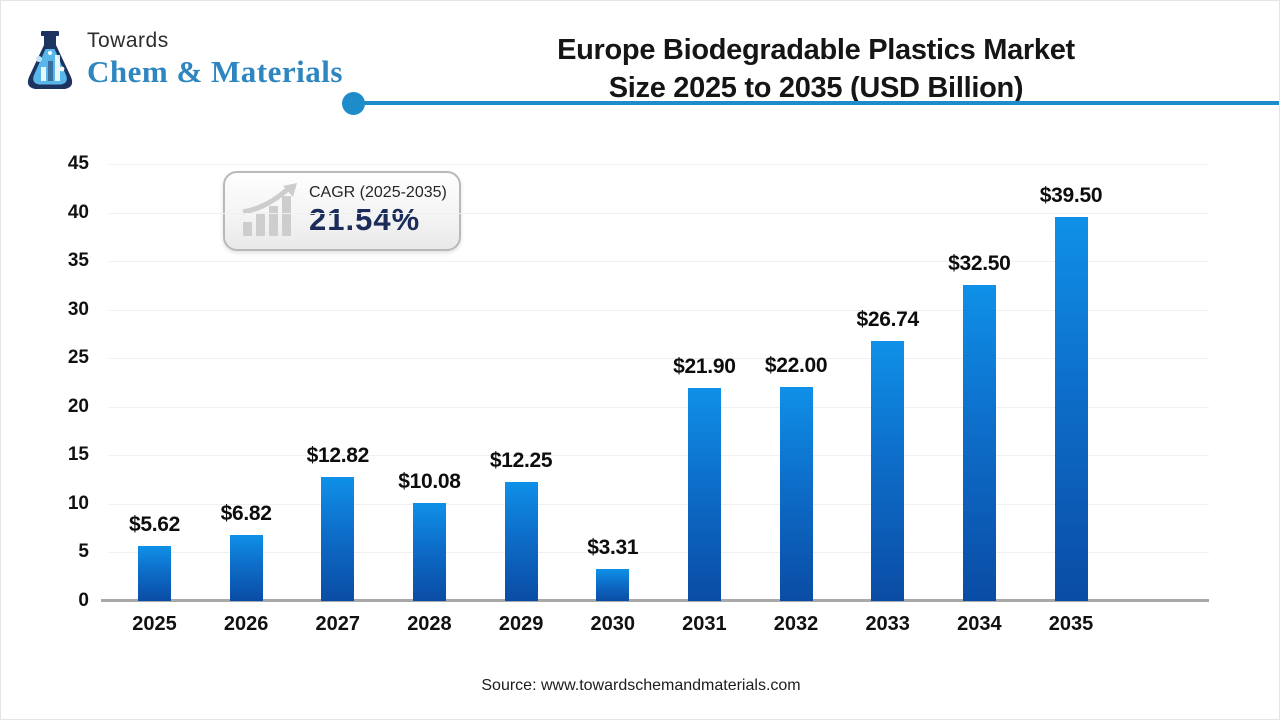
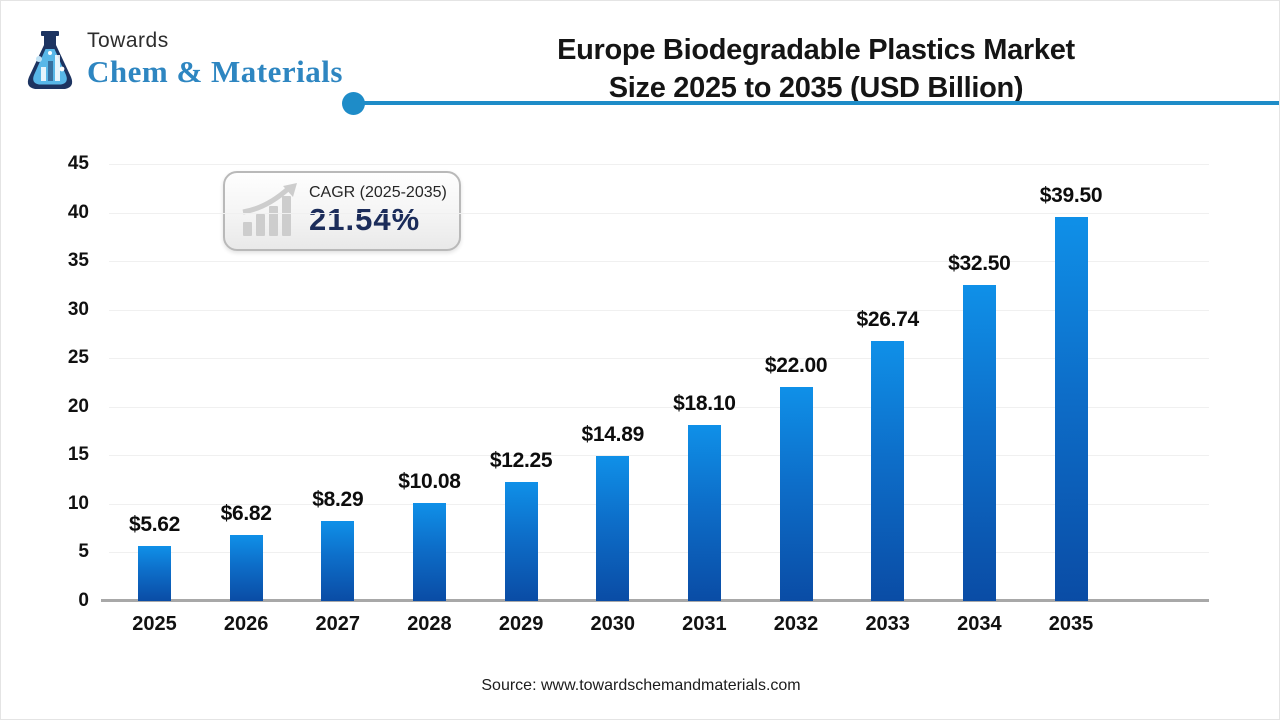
2027: $12.82 -> $8.29
2030: $3.31 -> $14.89
2031: $21.90 -> $18.10
